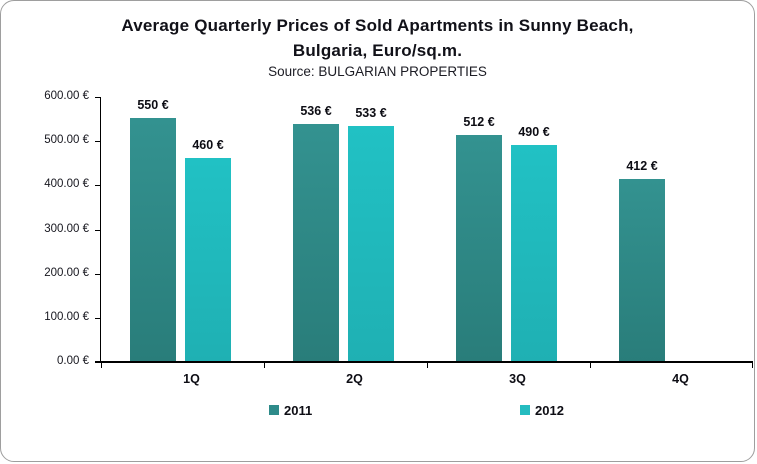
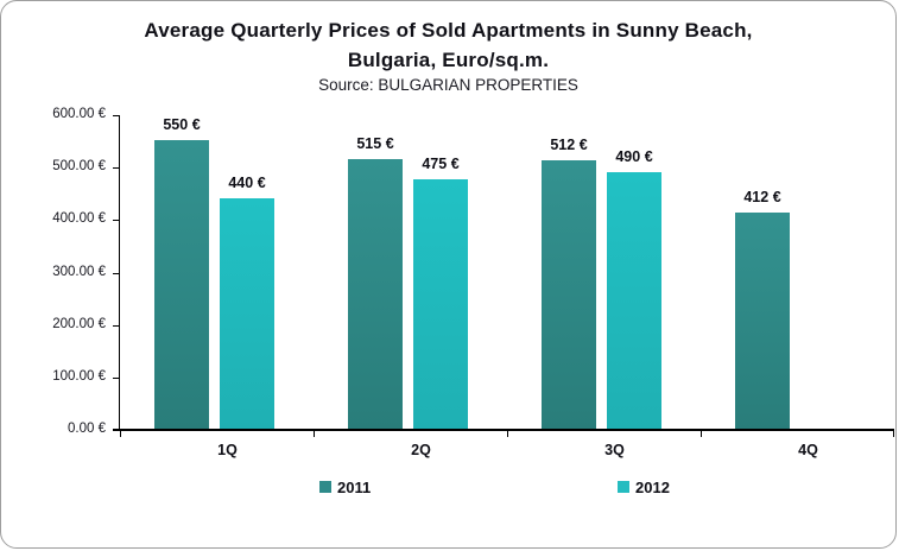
2012/1Q: 460 -> 440
2011/2Q: 536 -> 515
2012/2Q: 533 -> 475
